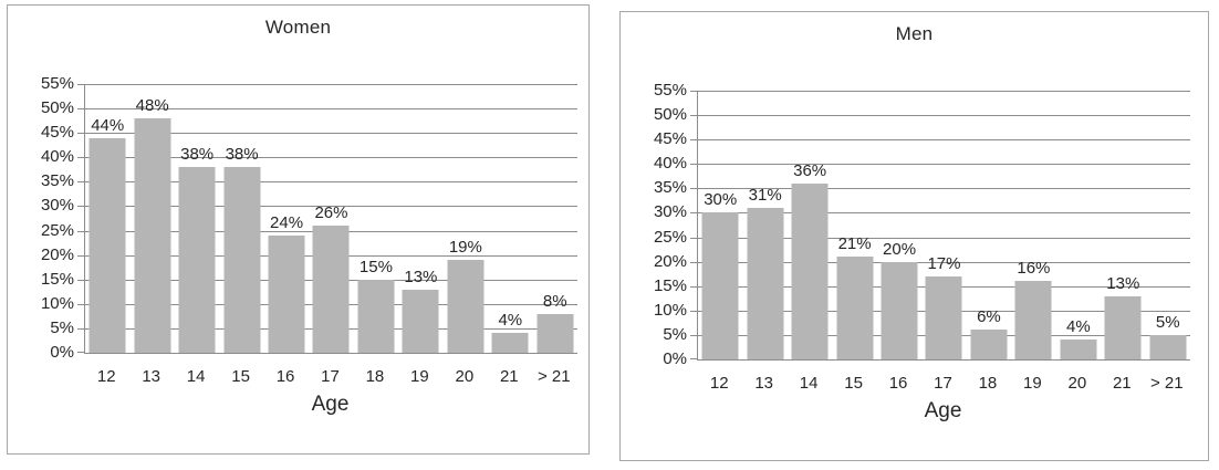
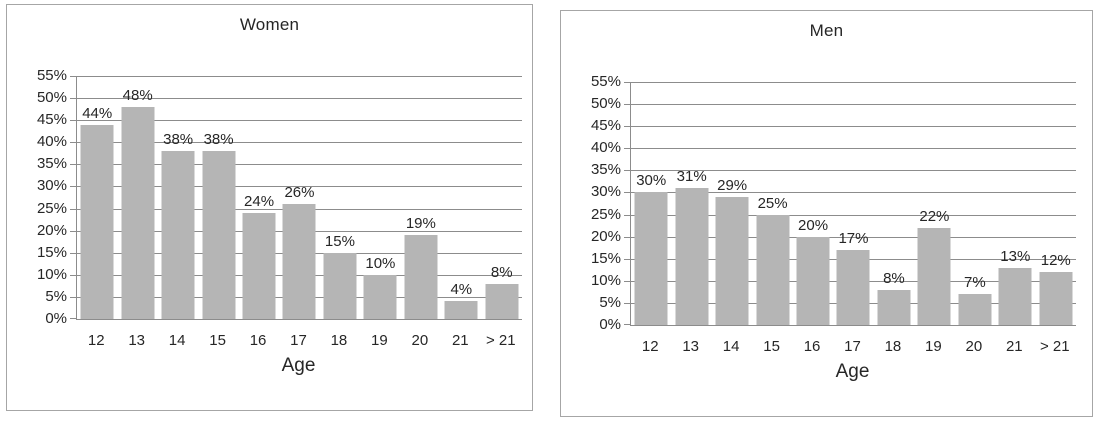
Women/19: 13% -> 10%
Men/14: 36% -> 29%
Men/15: 21% -> 25%
Men/18: 6% -> 8%
Men/19: 16% -> 22%
Men/20: 4% -> 7%
Men/> 21: 5% -> 12%
